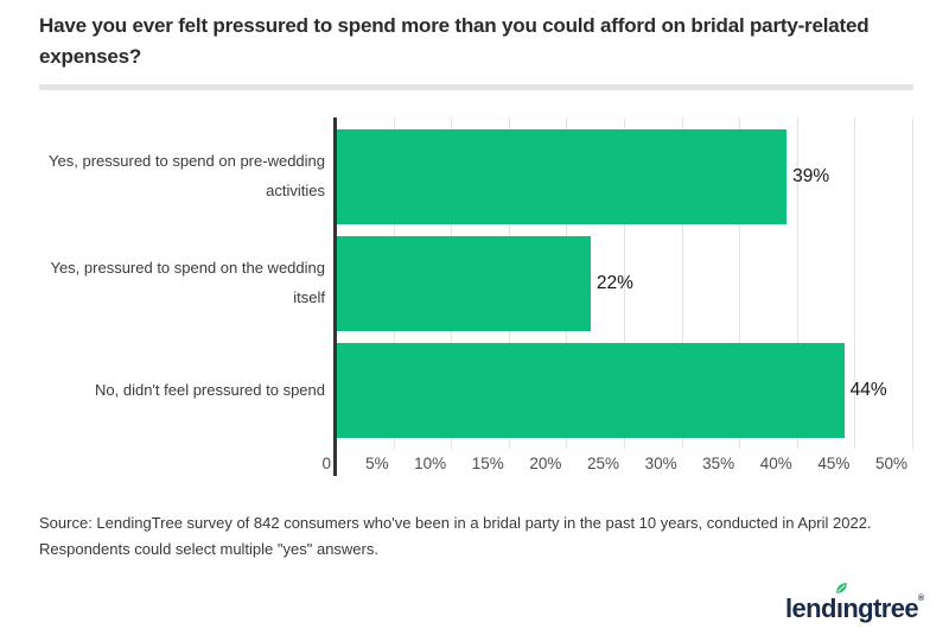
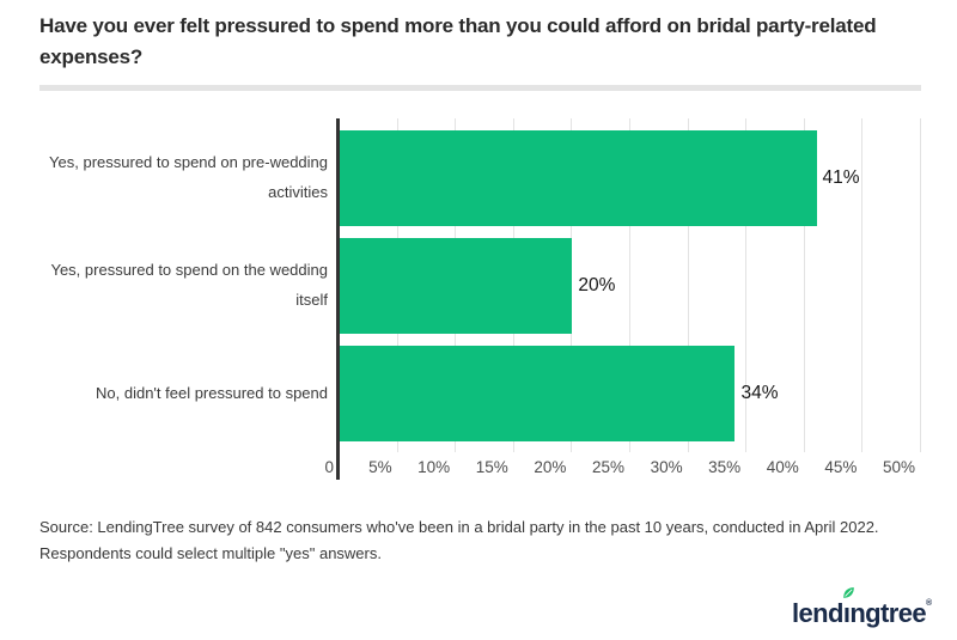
Yes, pressured to spend on pre-wedding activities: 39% -> 41%
Yes, pressured to spend on the wedding itself: 22% -> 20%
No, didn't feel pressured to spend: 44% -> 34%
